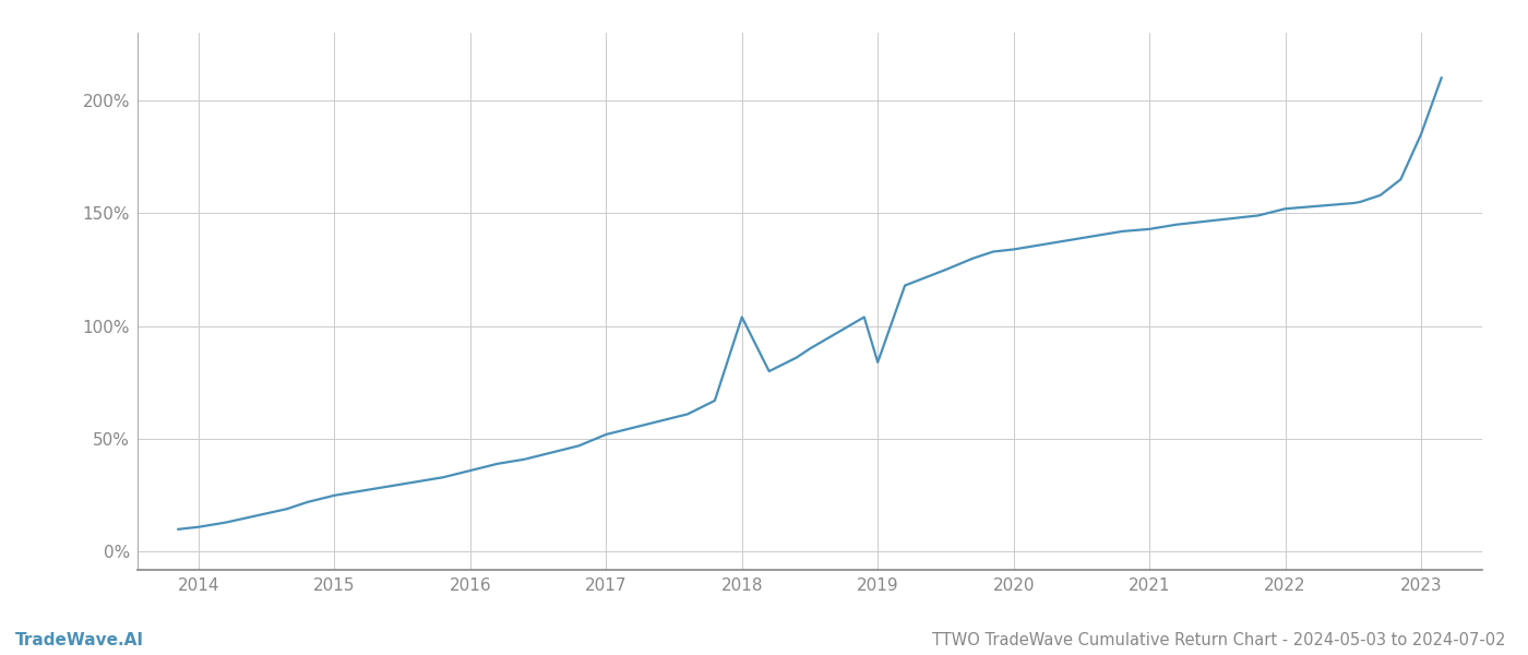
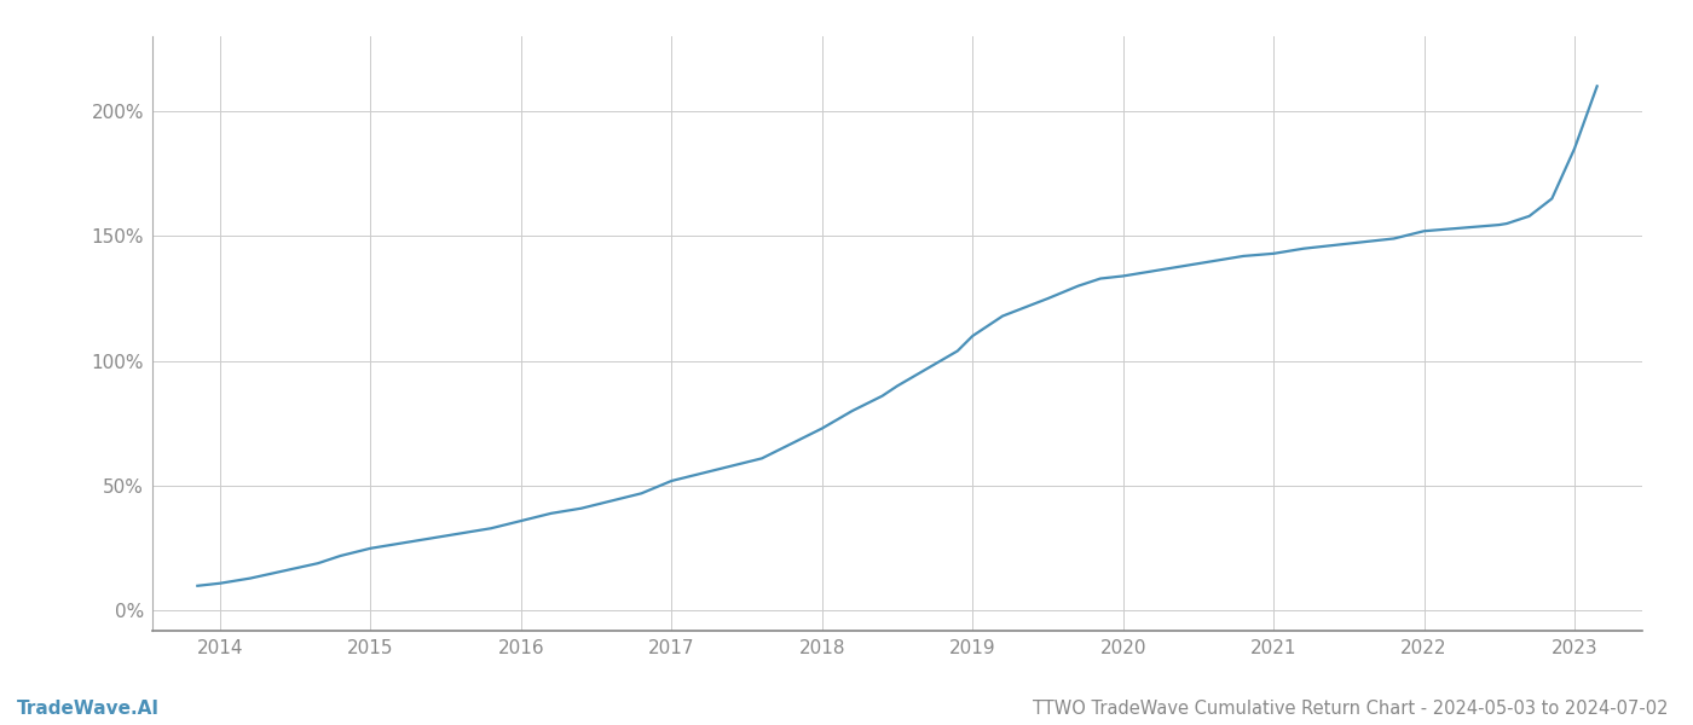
2018: 104.0% -> 73.0%
2019: 84.0% -> 110.0%
